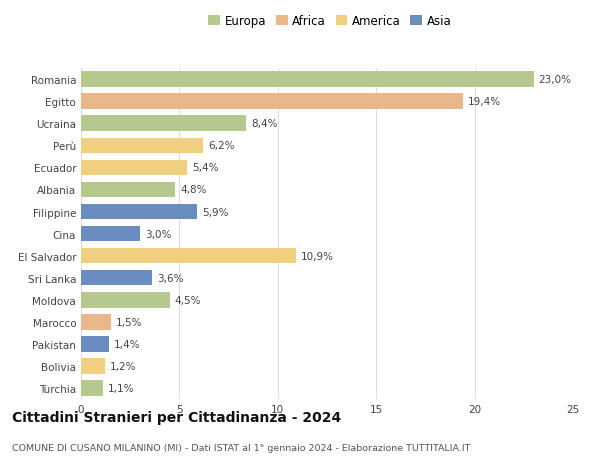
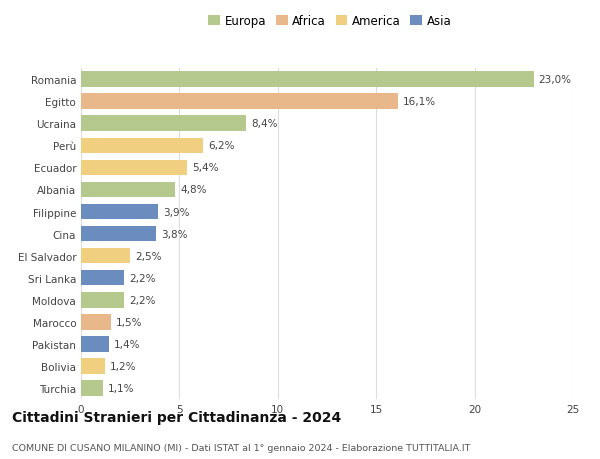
Egitto: 19,4% -> 16,1%
Filippine: 5,9% -> 3,9%
Cina: 3,0% -> 3,8%
El Salvador: 10,9% -> 2,5%
Sri Lanka: 3,6% -> 2,2%
Moldova: 4,5% -> 2,2%
